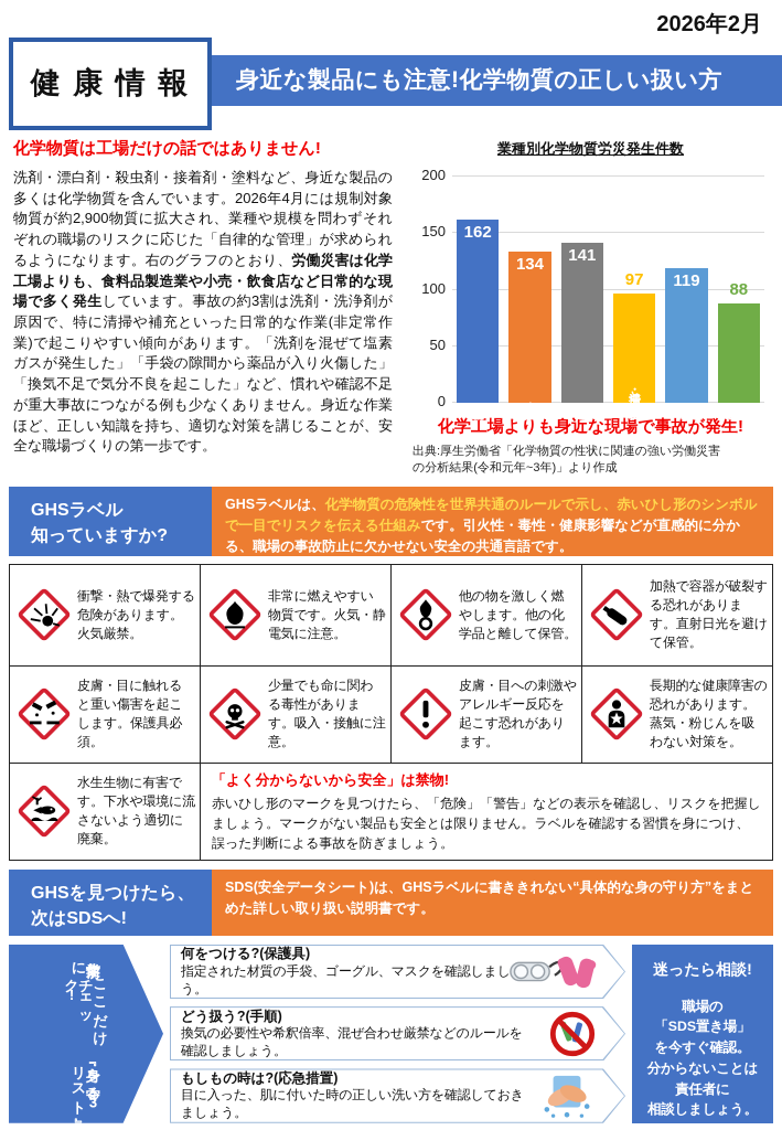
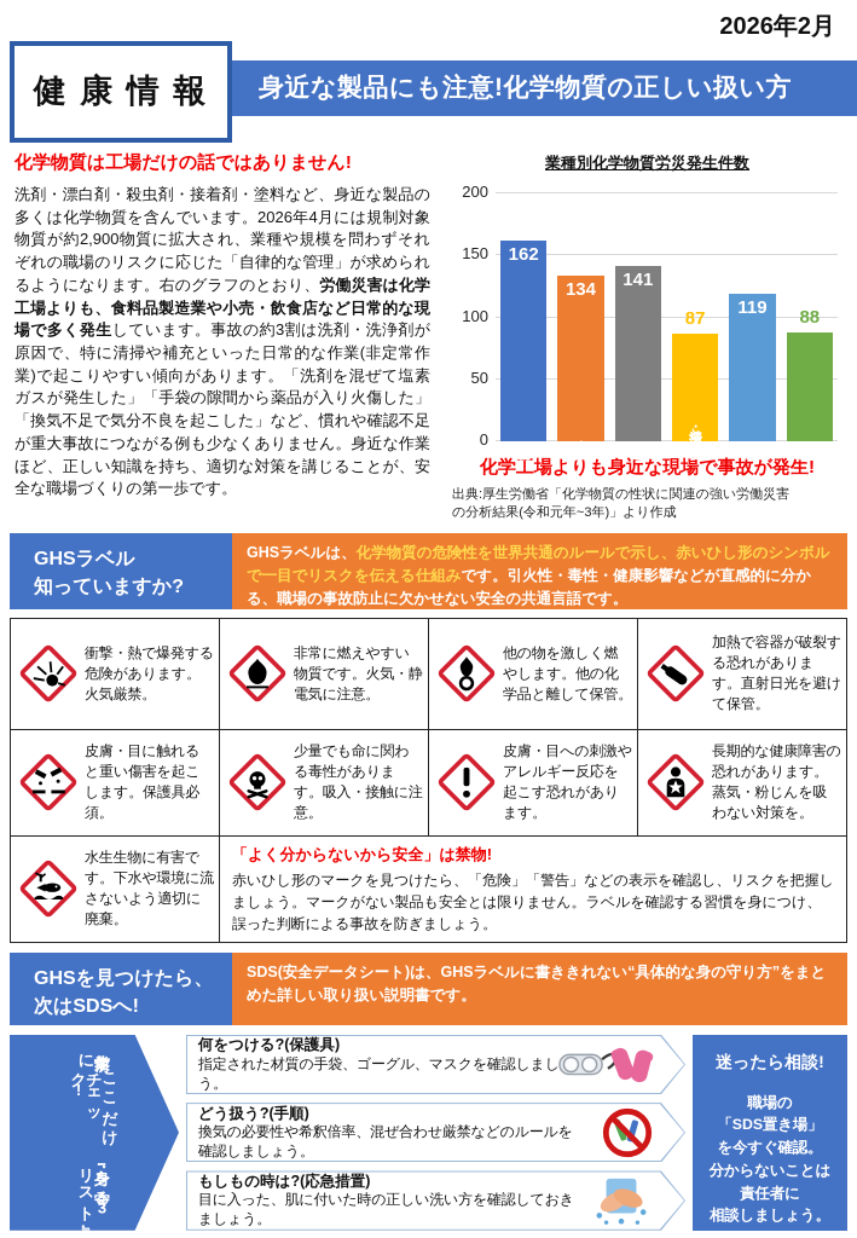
清掃・と畜業: 97 -> 87
